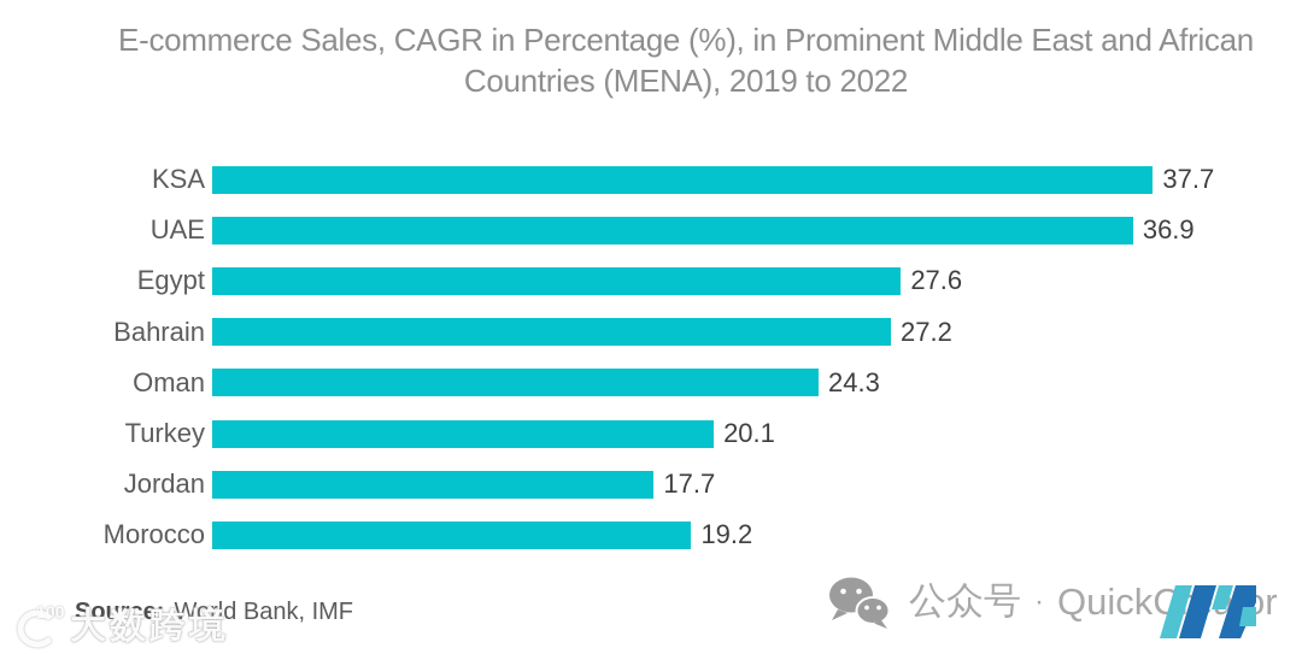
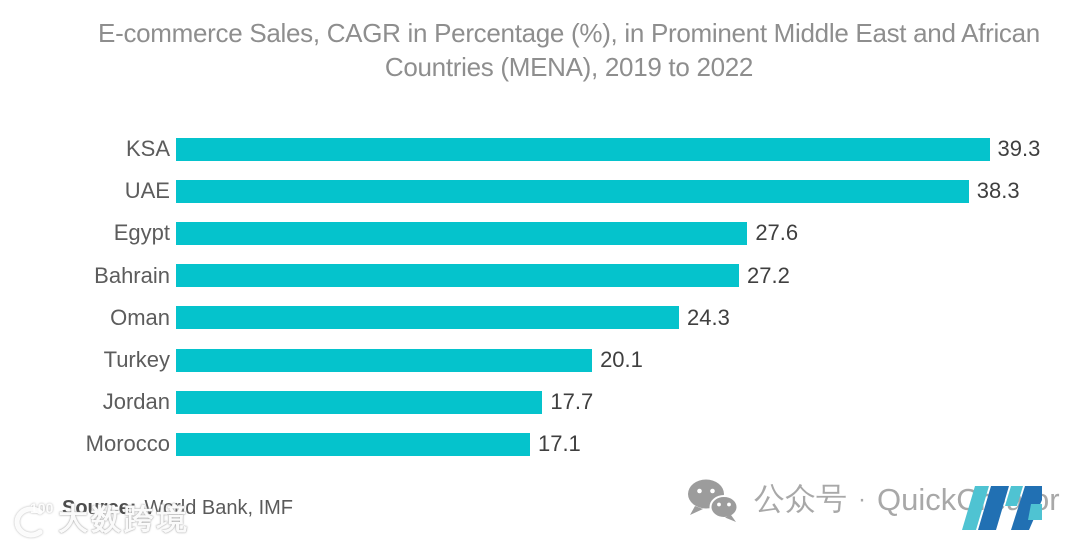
KSA: 37.7 -> 39.3
UAE: 36.9 -> 38.3
Morocco: 19.2 -> 17.1
